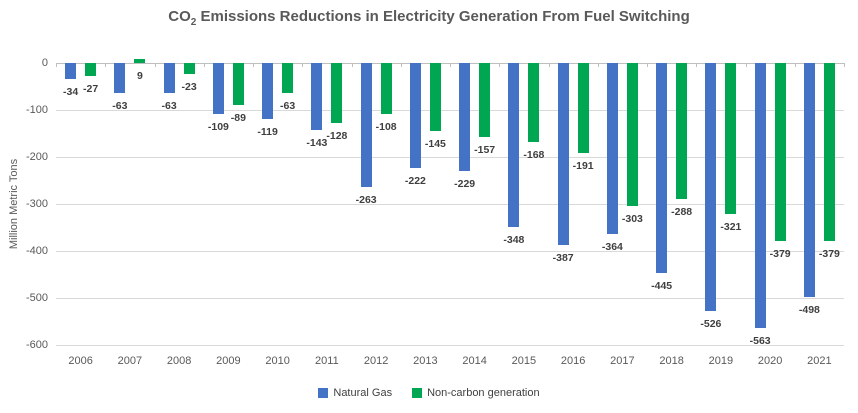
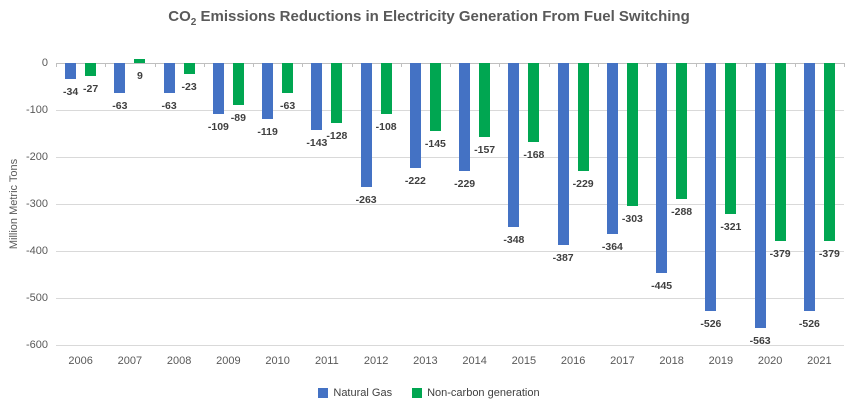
Non-carbon generation/2016: -191 -> -229
Natural Gas/2021: -498 -> -526
